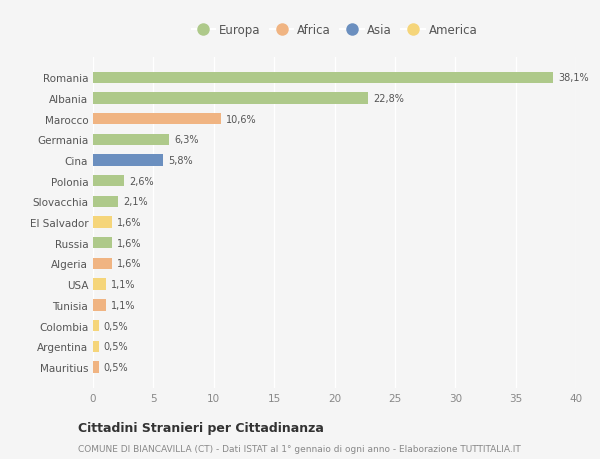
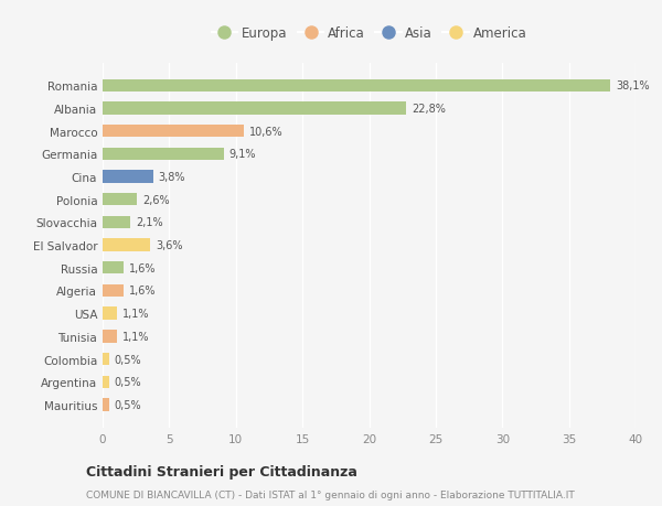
Germania: 6,3% -> 9,1%
Cina: 5,8% -> 3,8%
El Salvador: 1,6% -> 3,6%
